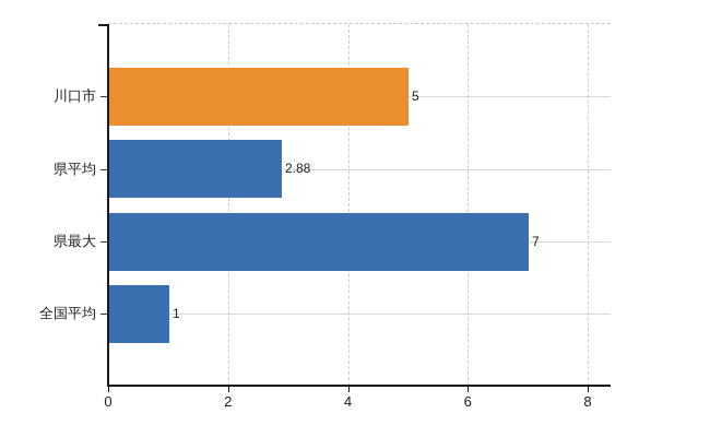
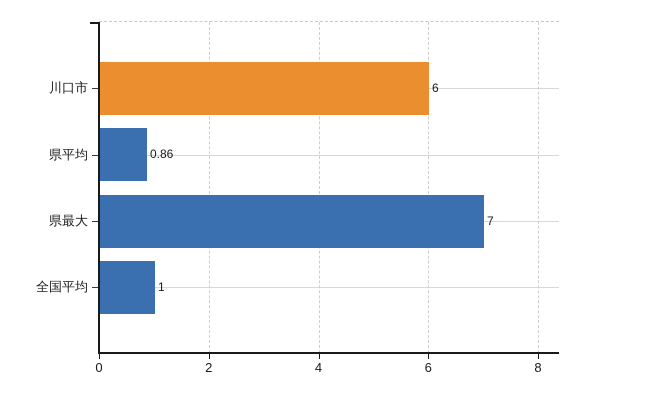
川口市: 5 -> 6
県平均: 2.88 -> 0.86
